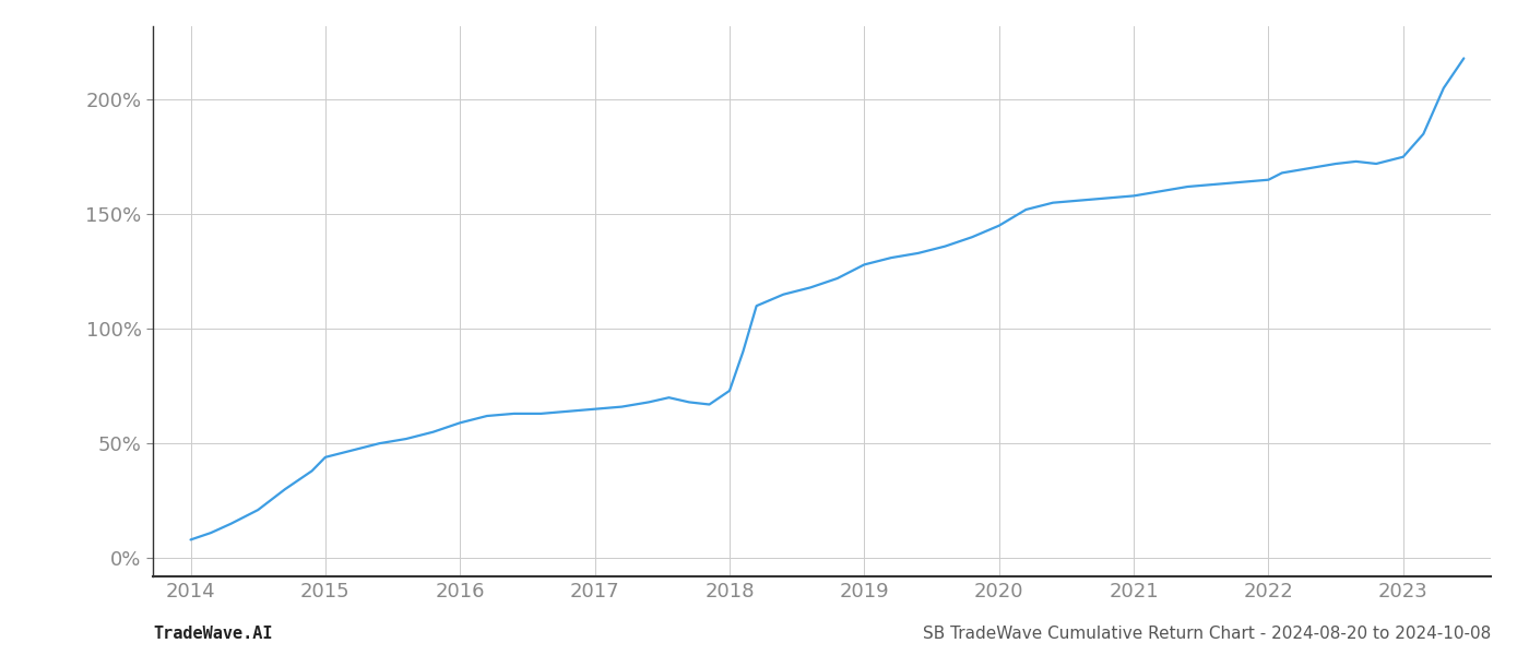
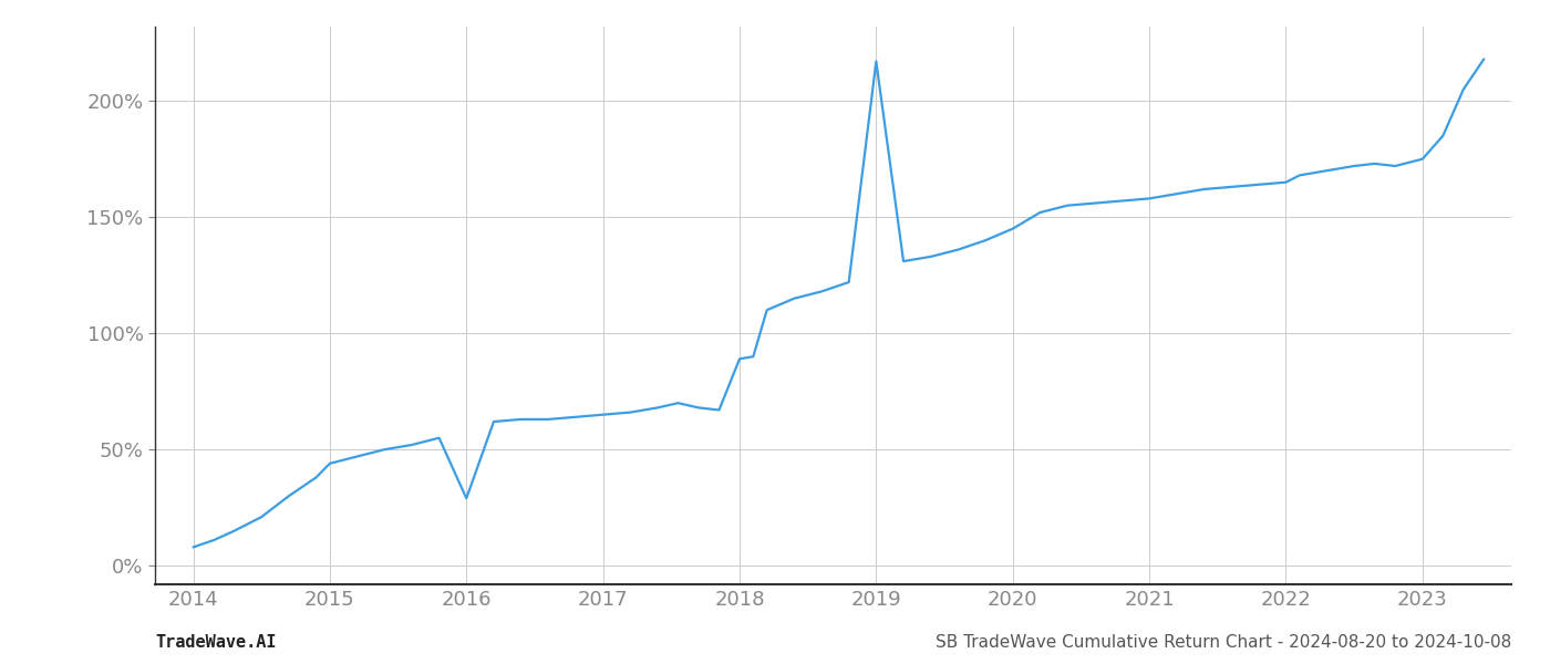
2016: 59% -> 29%
2018: 73% -> 89%
2019: 128% -> 217%
